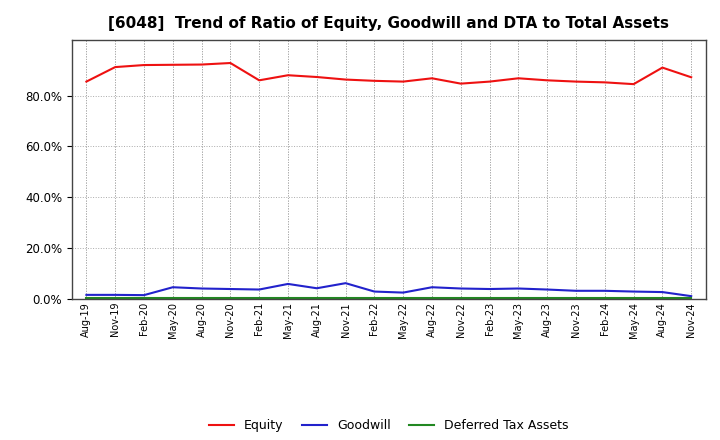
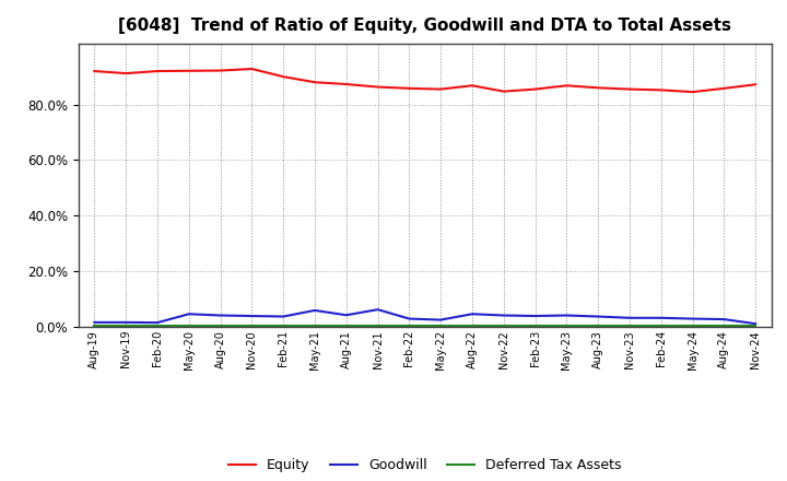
Equity/Aug-19: 85.5% -> 92.0%
Equity/Feb-21: 86.0% -> 90.0%
Equity/Aug-24: 91.0% -> 85.8%
